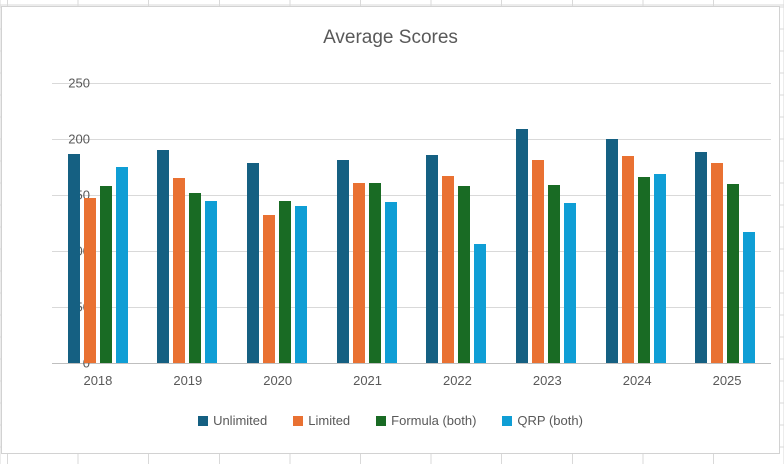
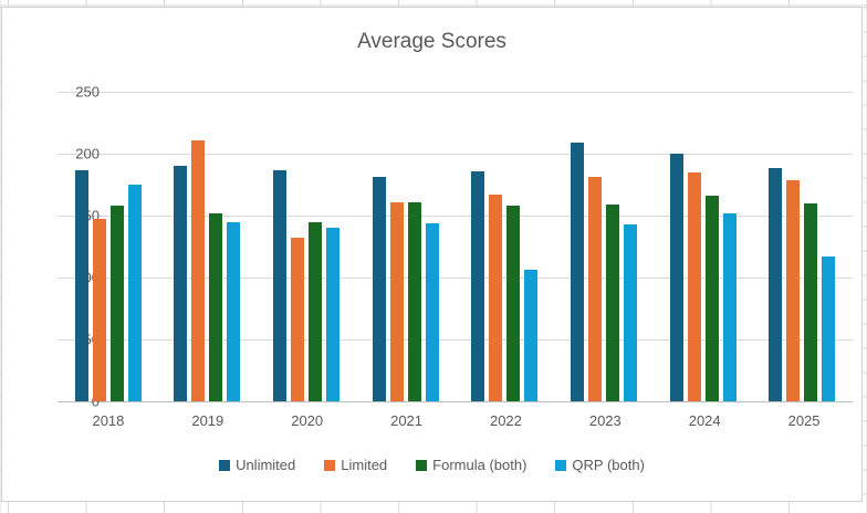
Limited/2019: 165 -> 211
Unlimited/2020: 179 -> 187
QRP (both)/2024: 169 -> 152
